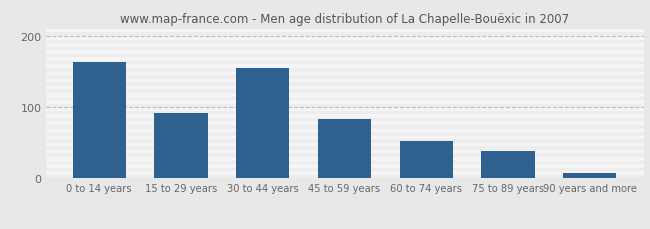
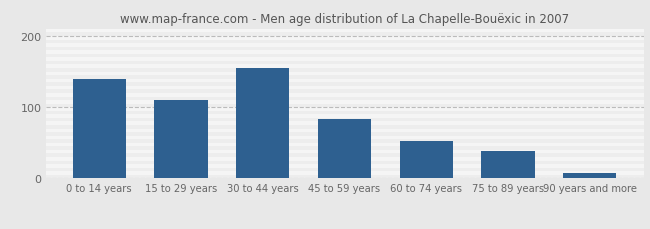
0 to 14 years: 163 -> 140
15 to 29 years: 92 -> 110
